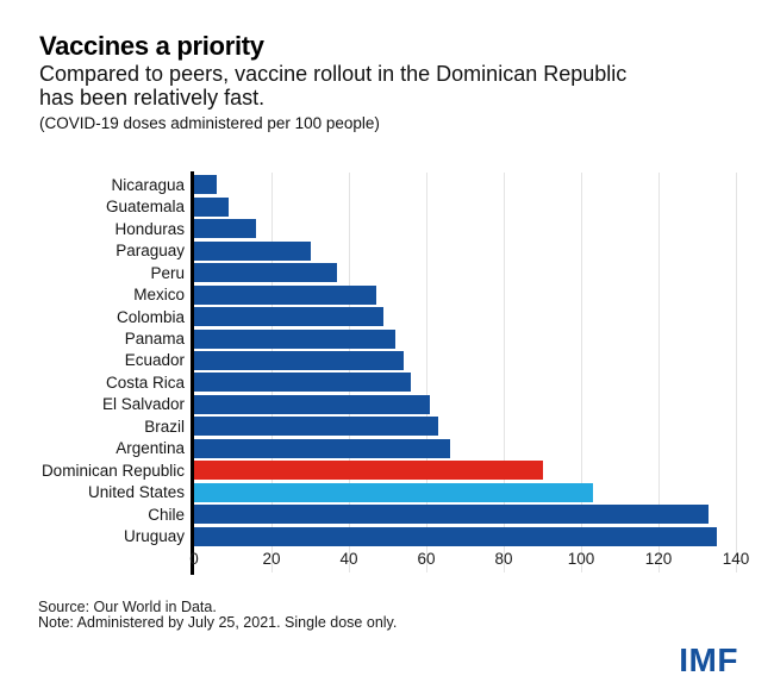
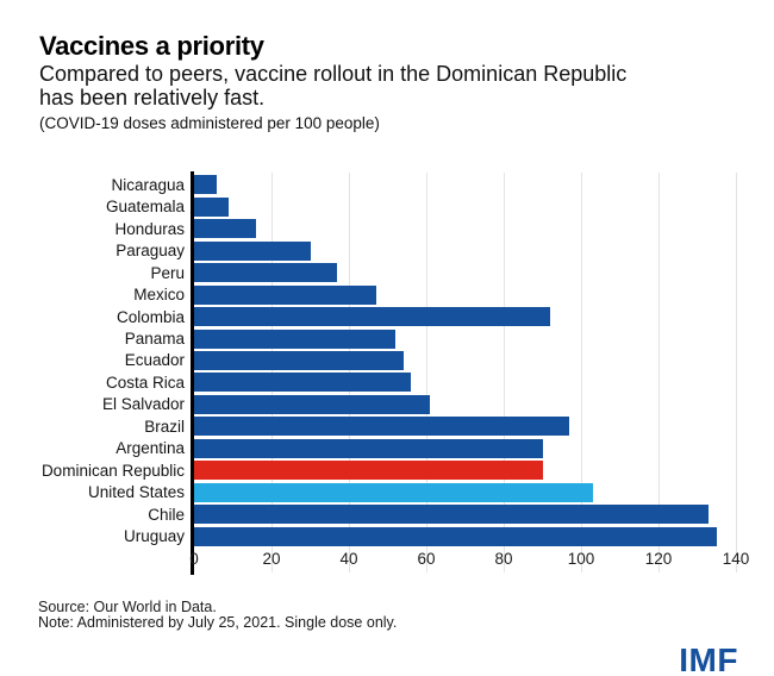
Colombia: 49 -> 92
Brazil: 63 -> 97
Argentina: 66 -> 90
